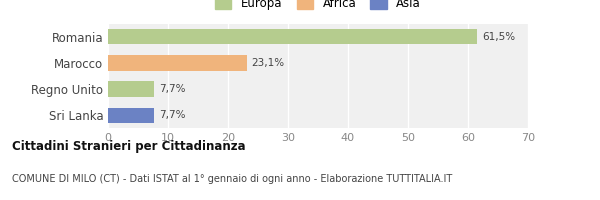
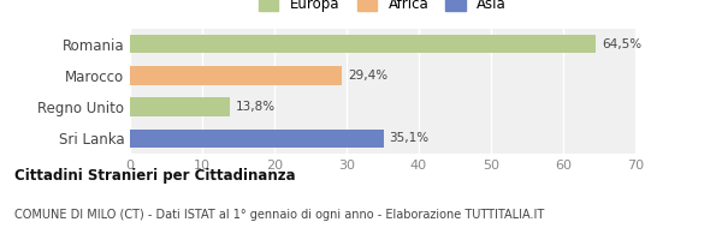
Romania: 61,5% -> 64,5%
Marocco: 23,1% -> 29,4%
Regno Unito: 7,7% -> 13,8%
Sri Lanka: 7,7% -> 35,1%
